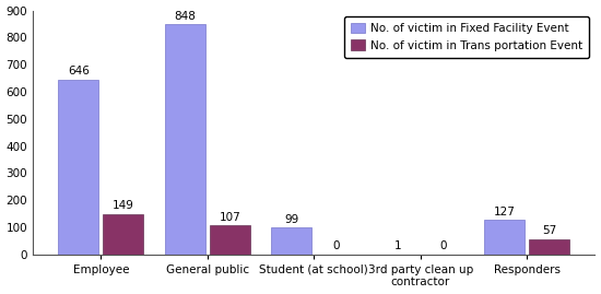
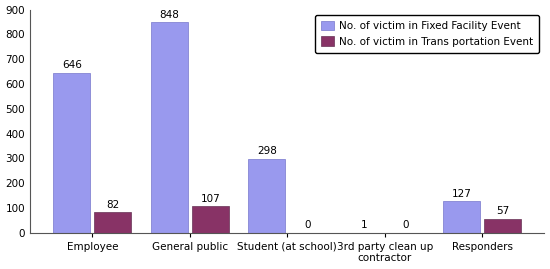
No. of victim in Trans portation Event/Employee: 149 -> 82
No. of victim in Fixed Facility Event/Student (at school): 99 -> 298
